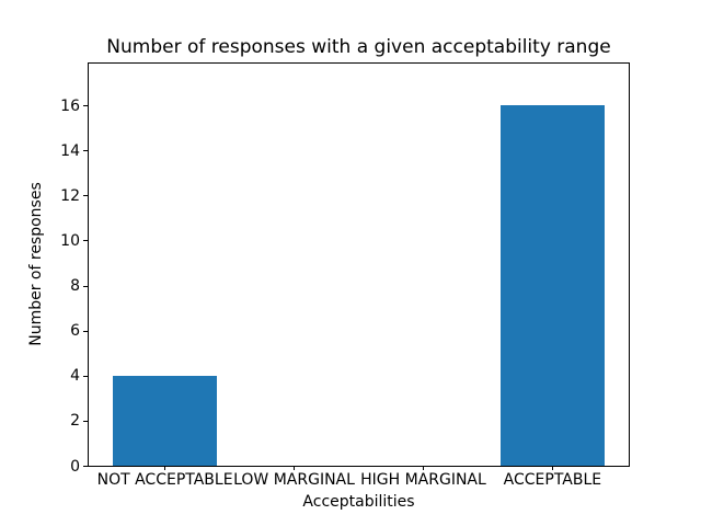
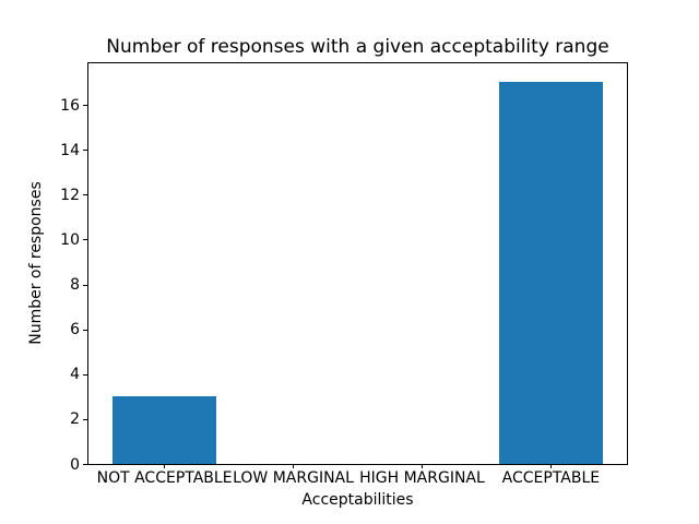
NOT ACCEPTABLE: 4 -> 3
ACCEPTABLE: 16 -> 17
